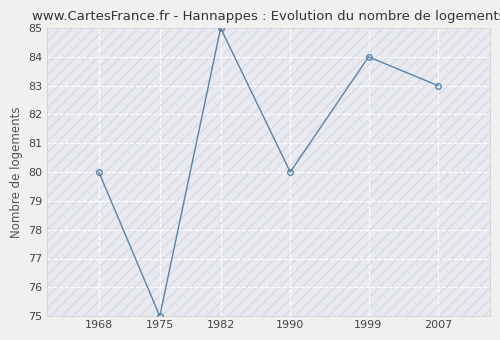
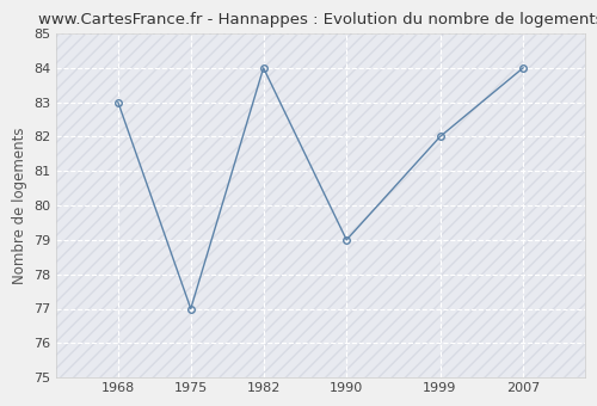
1968: 80 -> 83
1975: 75 -> 77
1982: 85 -> 84
1990: 80 -> 79
1999: 84 -> 82
2007: 83 -> 84
